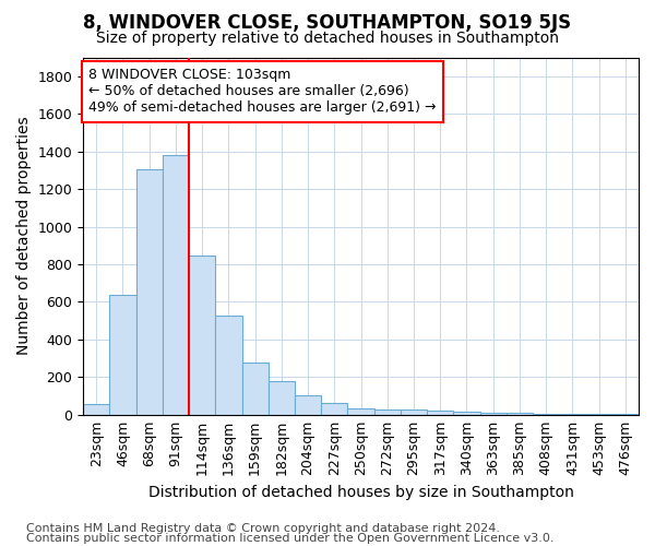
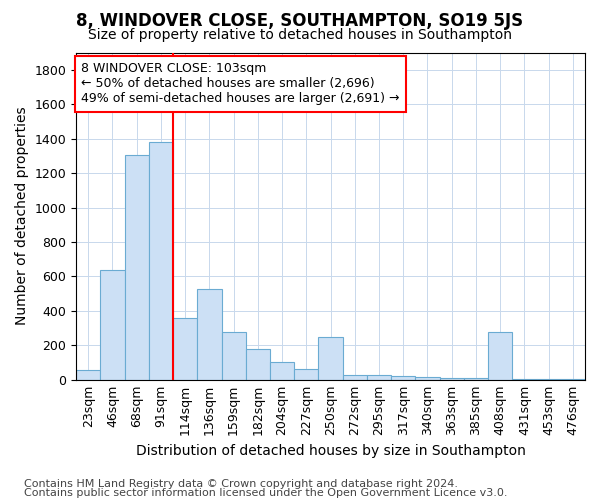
114sqm: 840 -> 360
250sqm: 40 -> 250
408sqm: 0 -> 280
